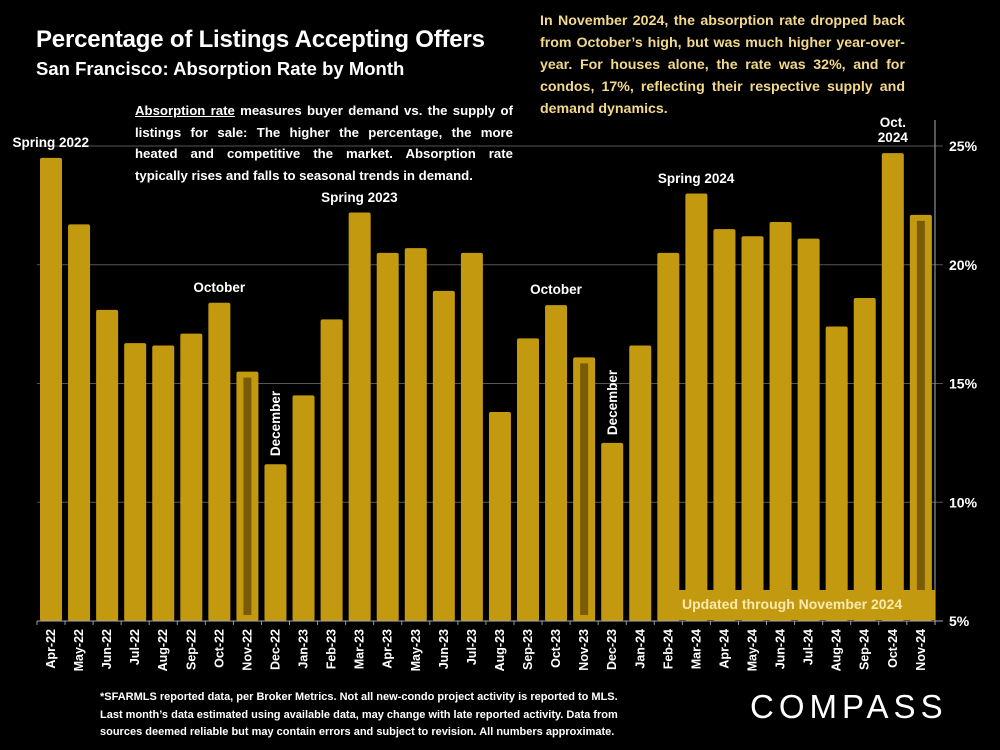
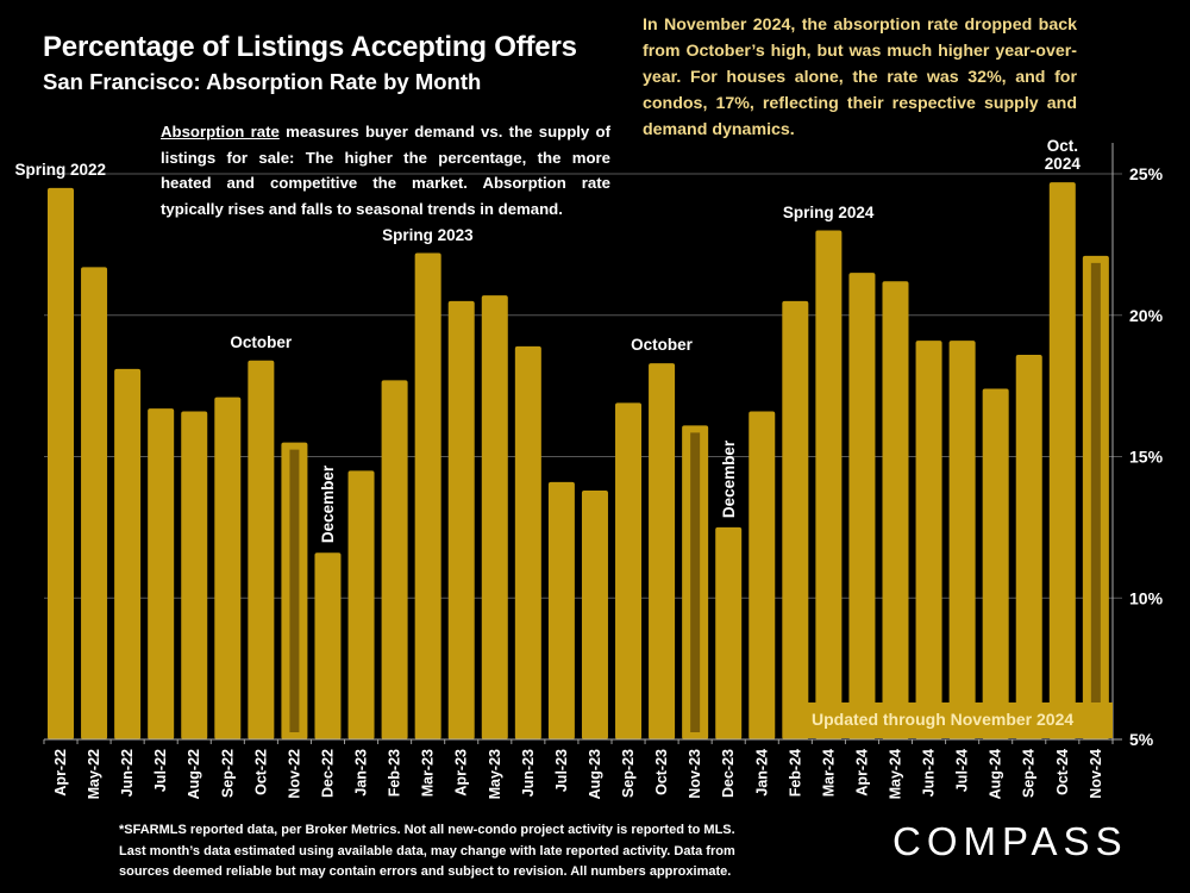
Jul-23: 20.5% -> 14.1%
Jun-24: 21.8% -> 19.1%
Jul-24: 21.1% -> 19.1%
